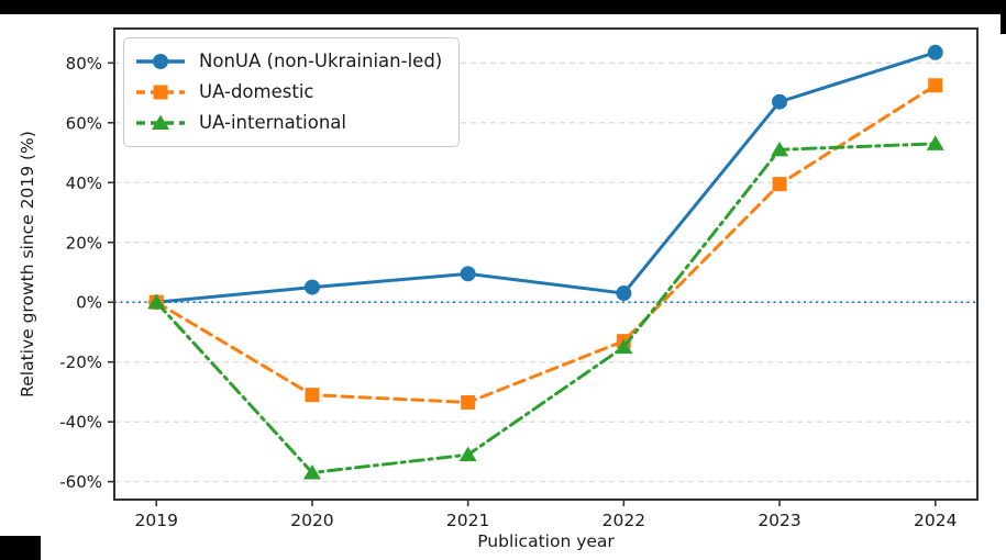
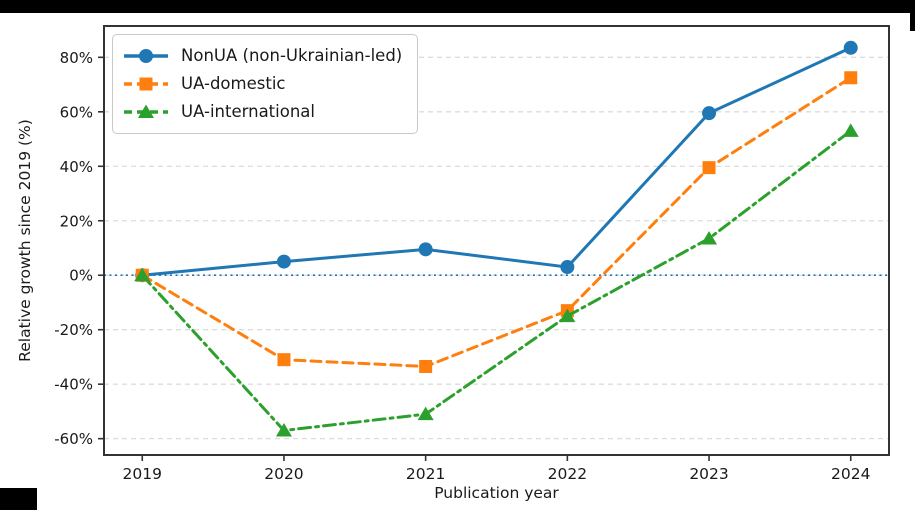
NonUA (non-Ukrainian-led)/2023: 67% -> 60%
UA-international/2023: 51% -> 14%
